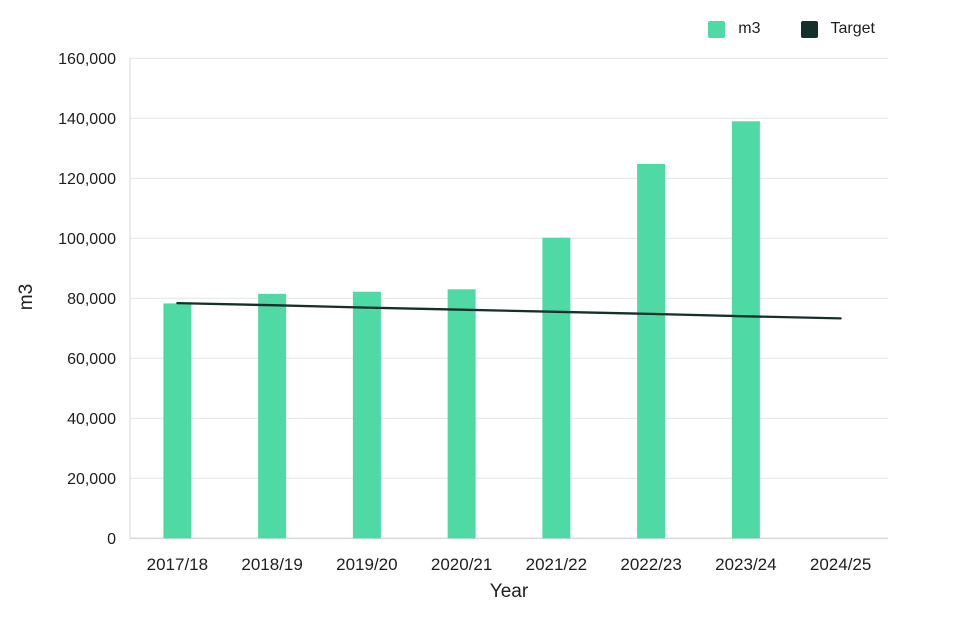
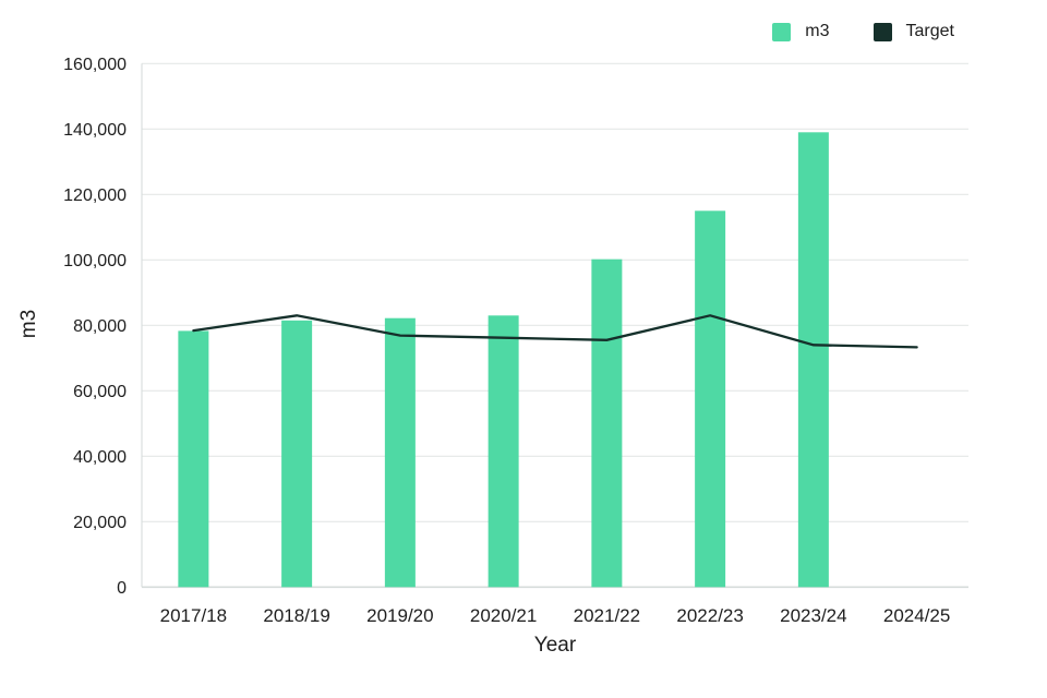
Target/2018/19: 78000 -> 83000
m3/2022/23: 125000 -> 115000
Target/2022/23: 75000 -> 83000
